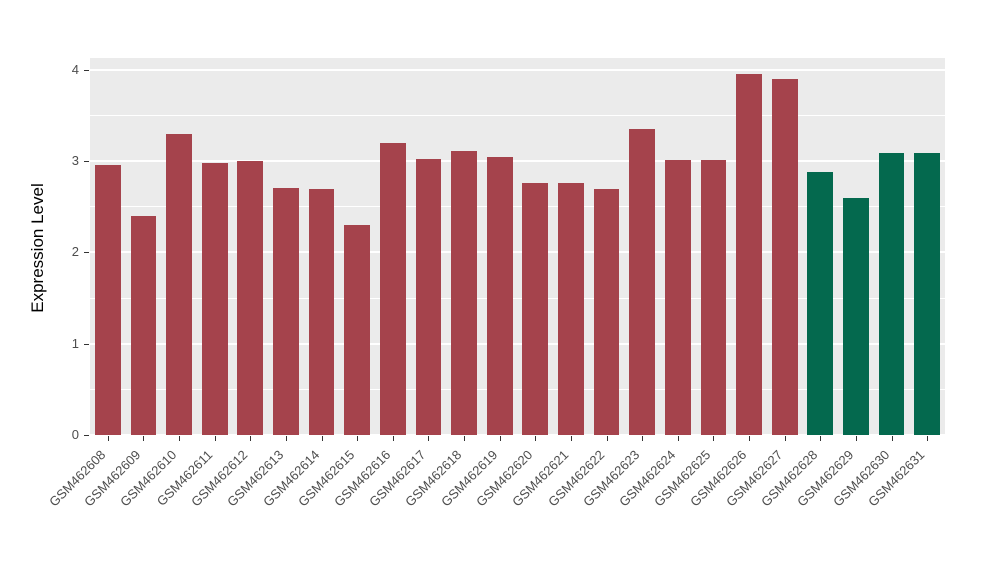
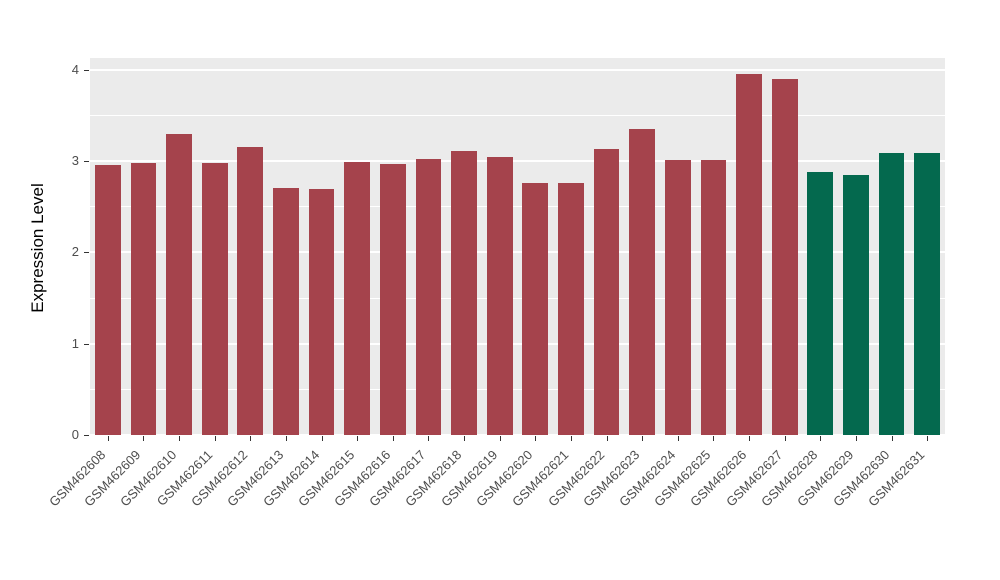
GSM462609: 2.4 -> 3.0
GSM462612: 3.0 -> 3.1
GSM462615: 2.3 -> 3.0
GSM462616: 3.2 -> 3.0
GSM462622: 2.7 -> 3.1
GSM462629: 2.6 -> 2.9
